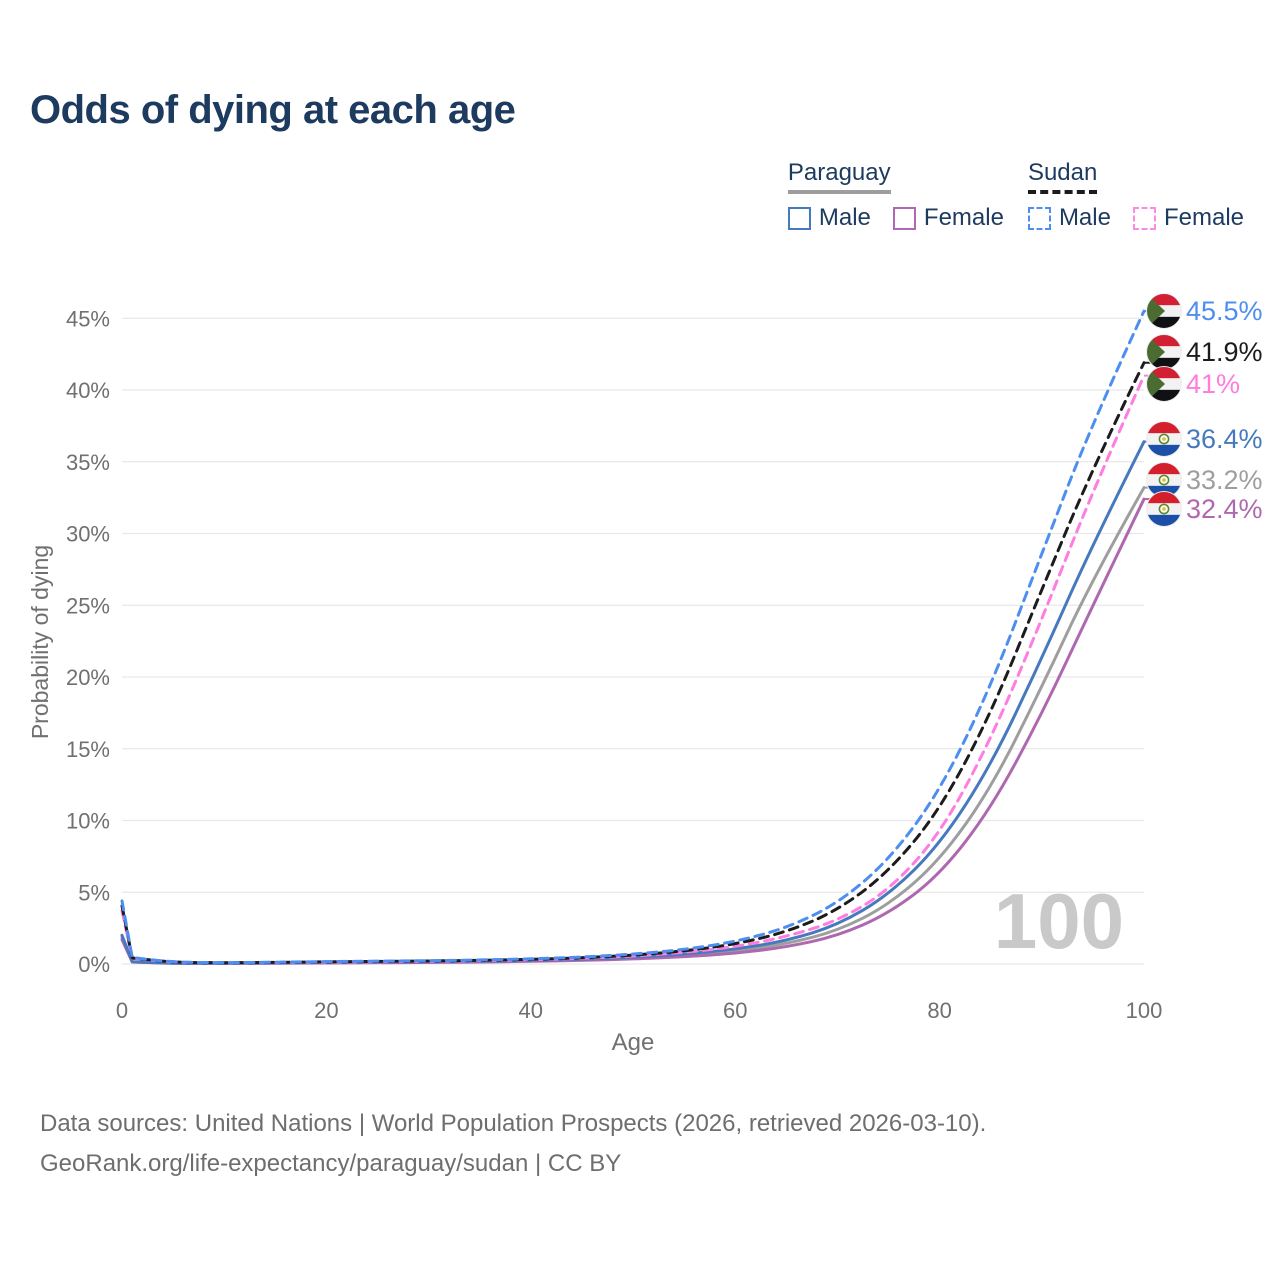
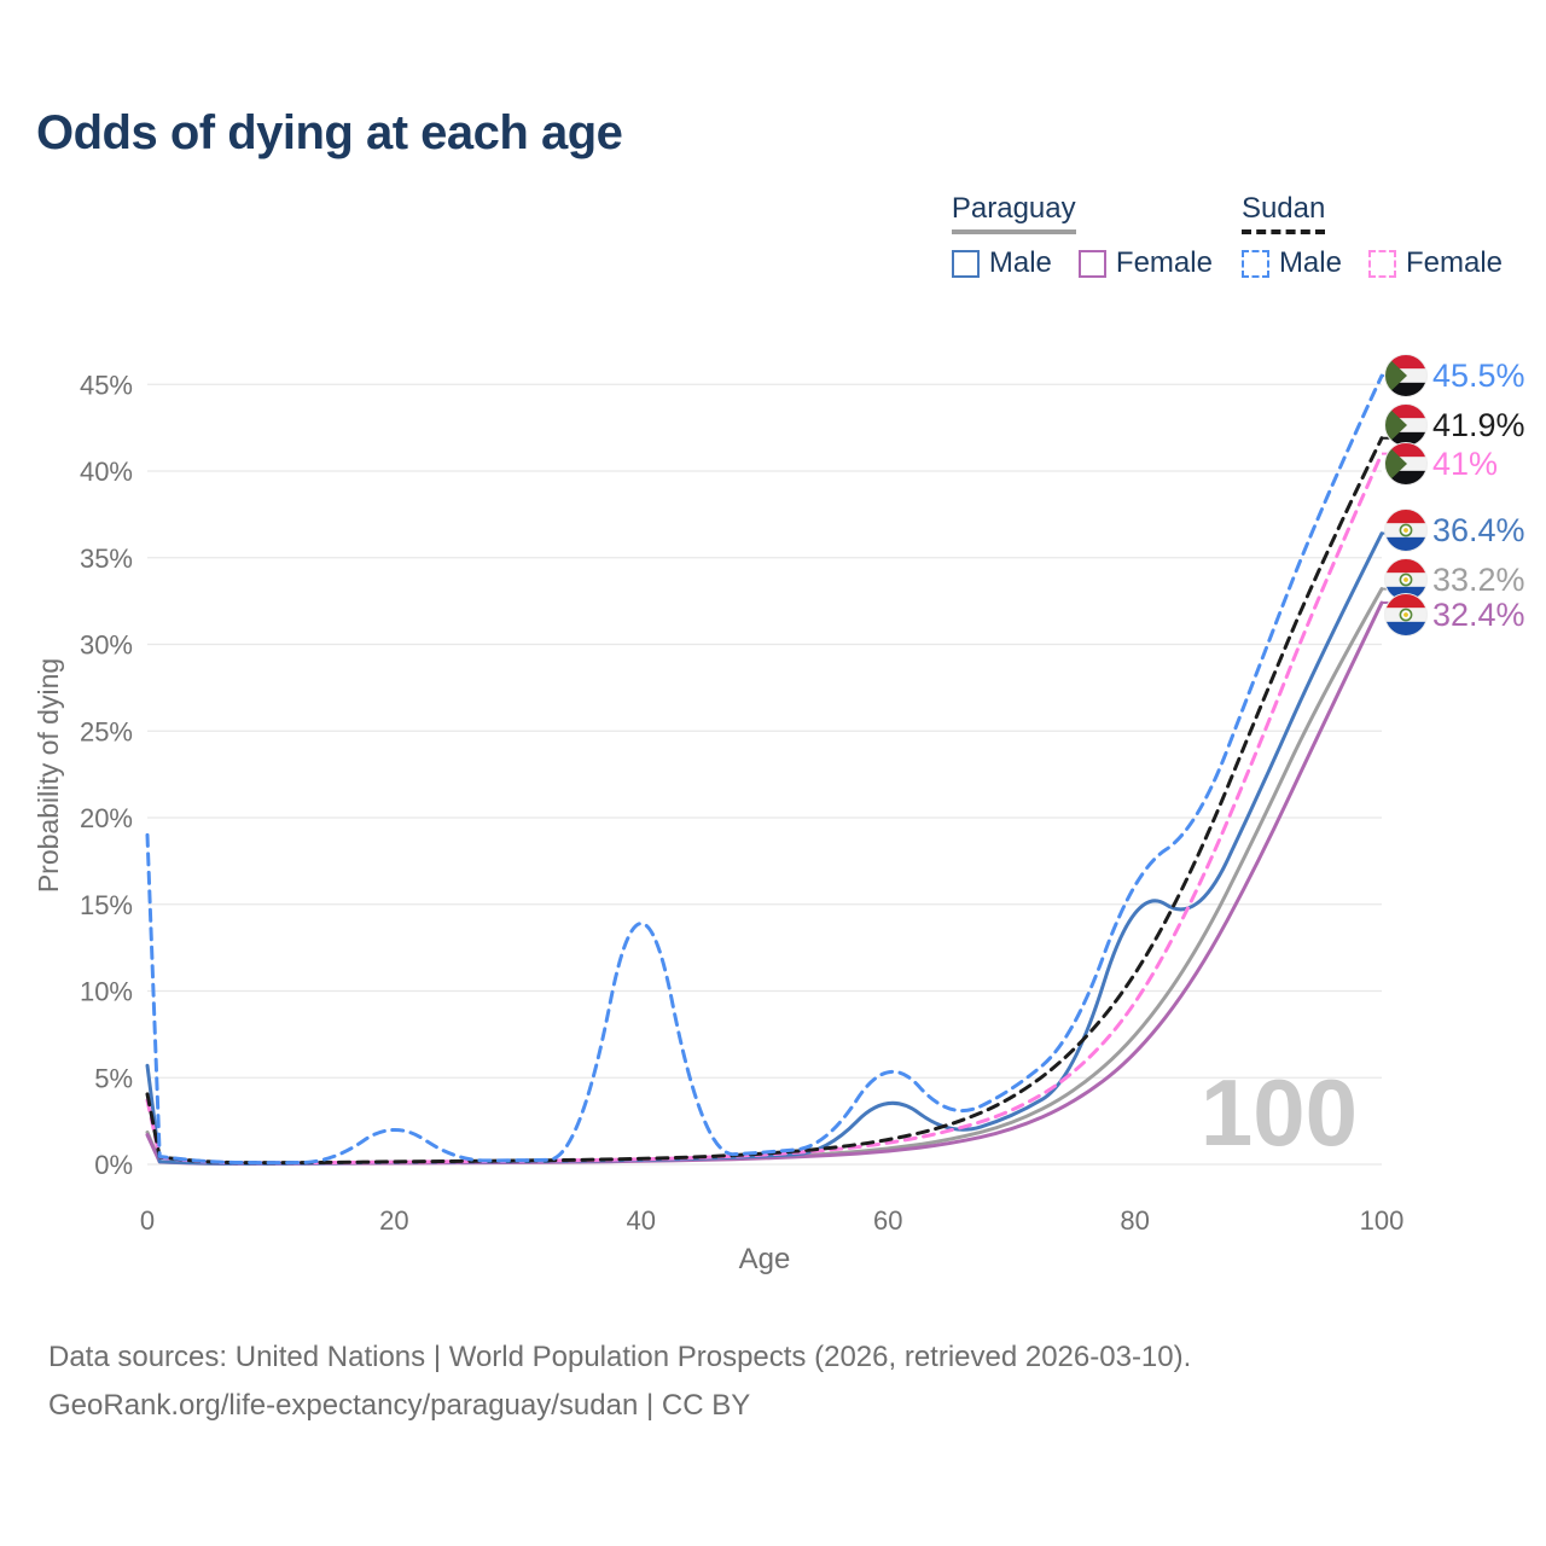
Sudan Male/0: 4.4% -> 19.0%
Paraguay Male/0: 2.0% -> 5.7%
Sudan Male/20: 0.2% -> 2.6%
Sudan Male/40: 0.4% -> 18.4%
Sudan Male/60: 1.6% -> 6.5%
Paraguay Male/60: 1.0% -> 4.3%
Sudan Male/80: 12.0% -> 17.0%
Paraguay Male/80: 8.3% -> 16.2%
